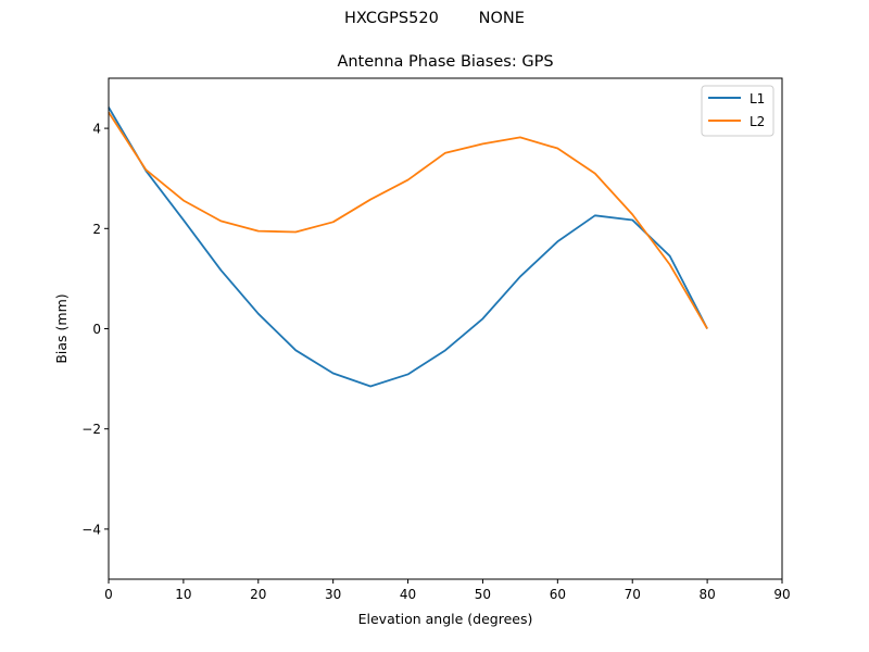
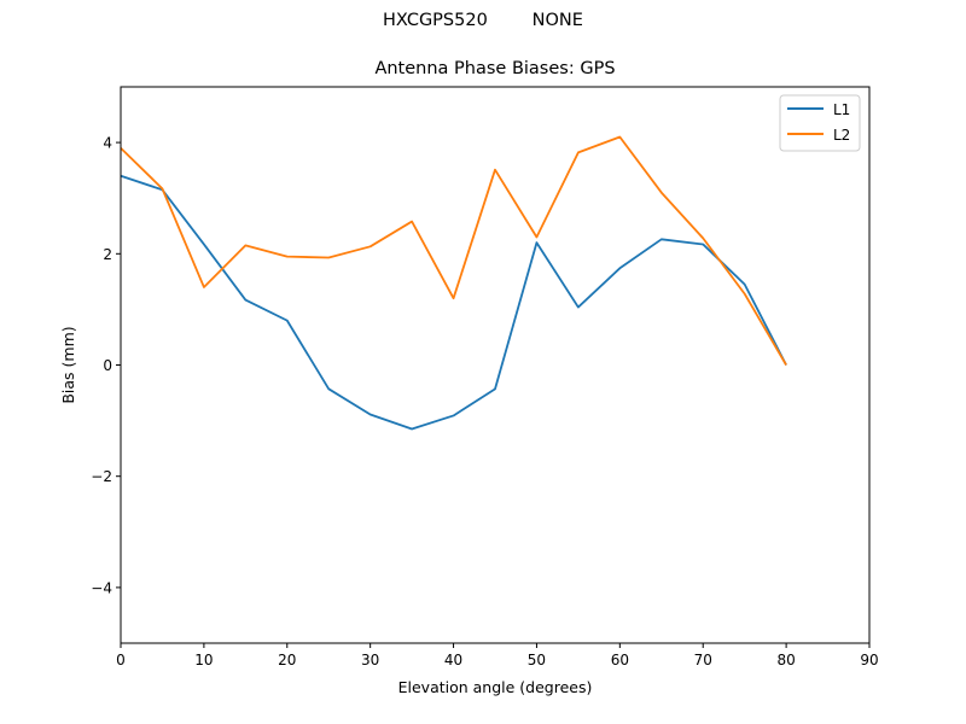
L1/0: 4.4 -> 3.4
L2/0: 4.3 -> 3.9
L2/10: 2.6 -> 1.4
L1/20: 0.3 -> 0.8
L2/40: 3.0 -> 1.2
L1/50: 0.2 -> 2.2
L2/50: 3.7 -> 2.3
L2/60: 3.6 -> 4.1
